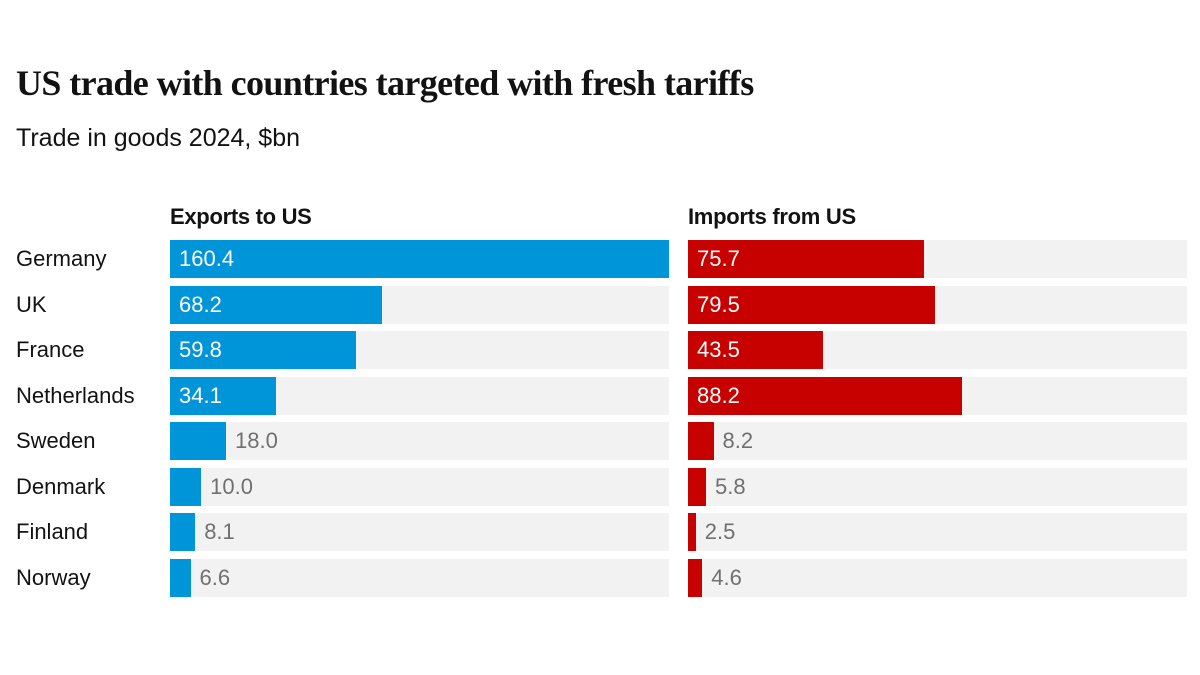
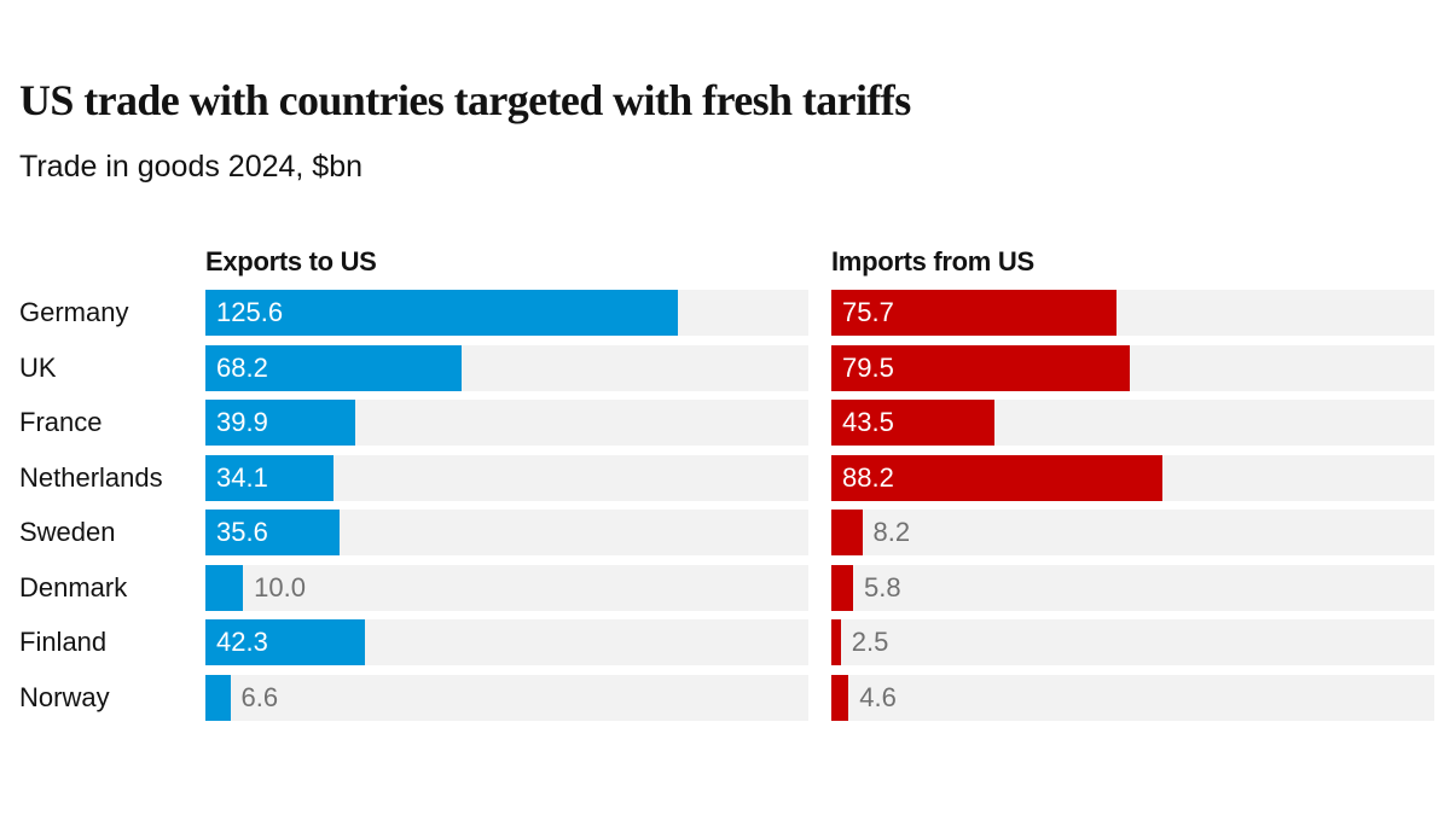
Exports to US/Germany: 160.4 -> 125.6
Exports to US/France: 59.8 -> 39.9
Exports to US/Sweden: 18.0 -> 35.6
Exports to US/Finland: 8.1 -> 42.3
